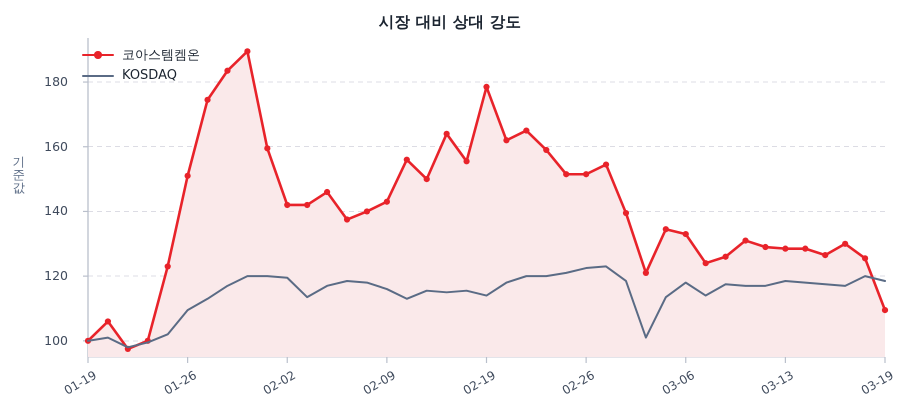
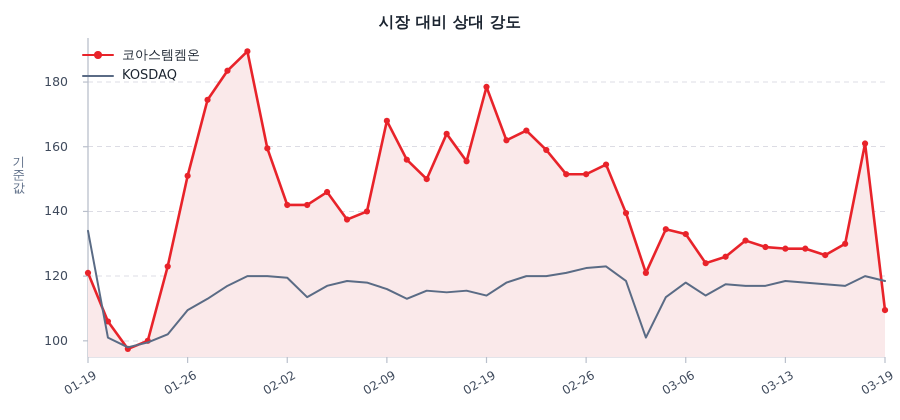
코아스템켐온/01-19: 100 -> 121
KOSDAQ/01-19: 100 -> 134
코아스템켐온/02-09: 143 -> 168
코아스템켐온/03-19: 126 -> 161
